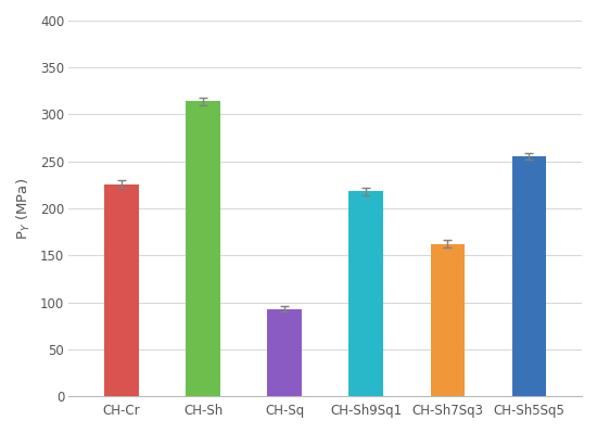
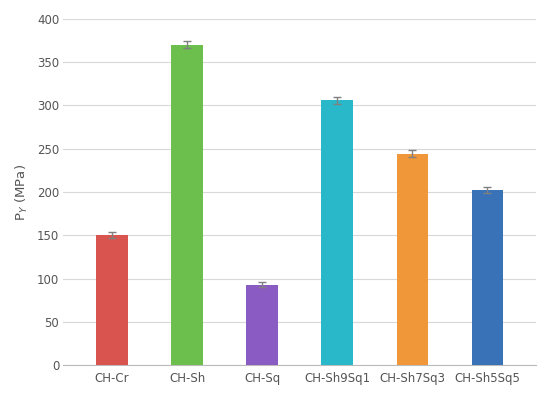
CH-Cr: 226 -> 150
CH-Sh: 314 -> 370
CH-Sh9Sq1: 218 -> 306
CH-Sh7Sq3: 162 -> 244
CH-Sh5Sq5: 256 -> 202
